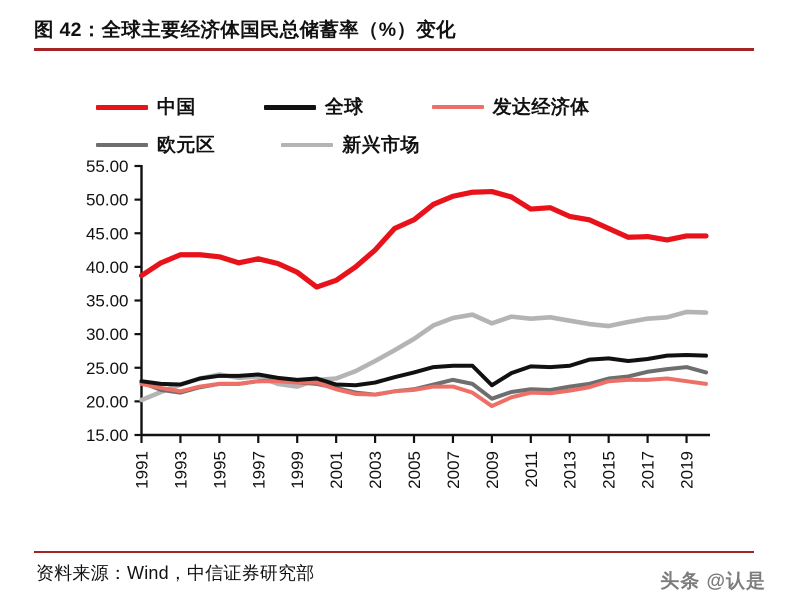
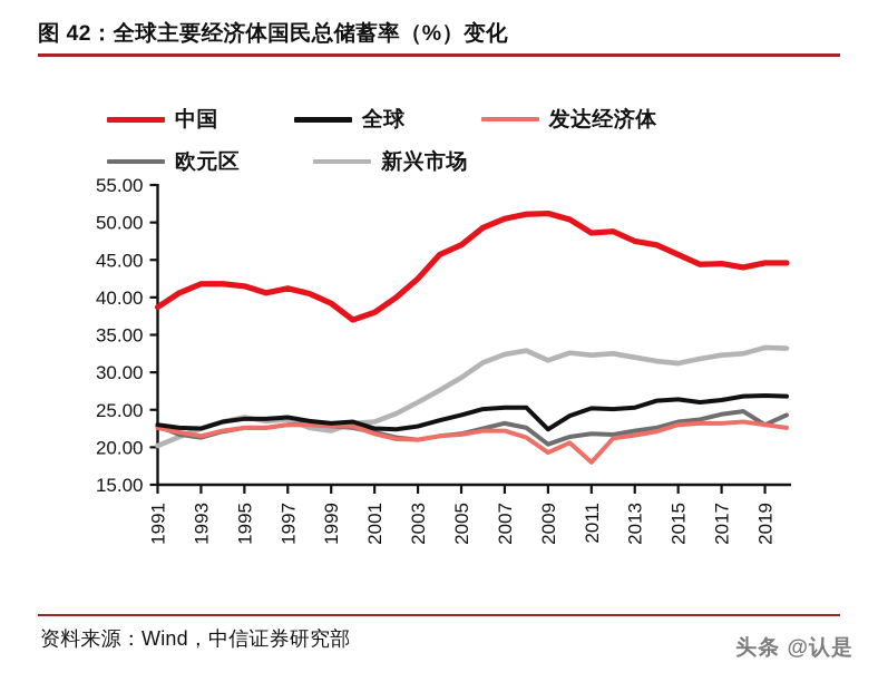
发达经济体/2011: 21 -> 18
欧元区/2019: 25 -> 23
